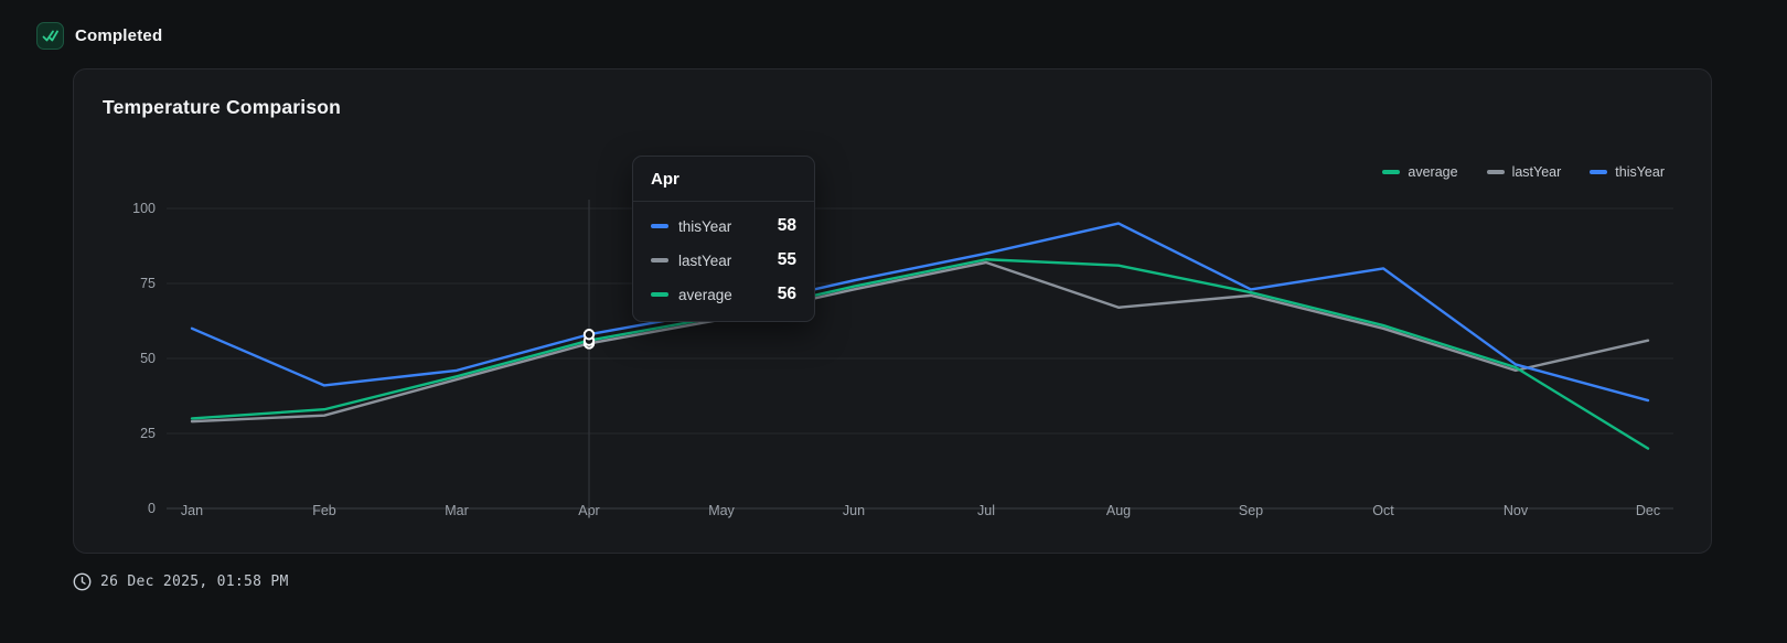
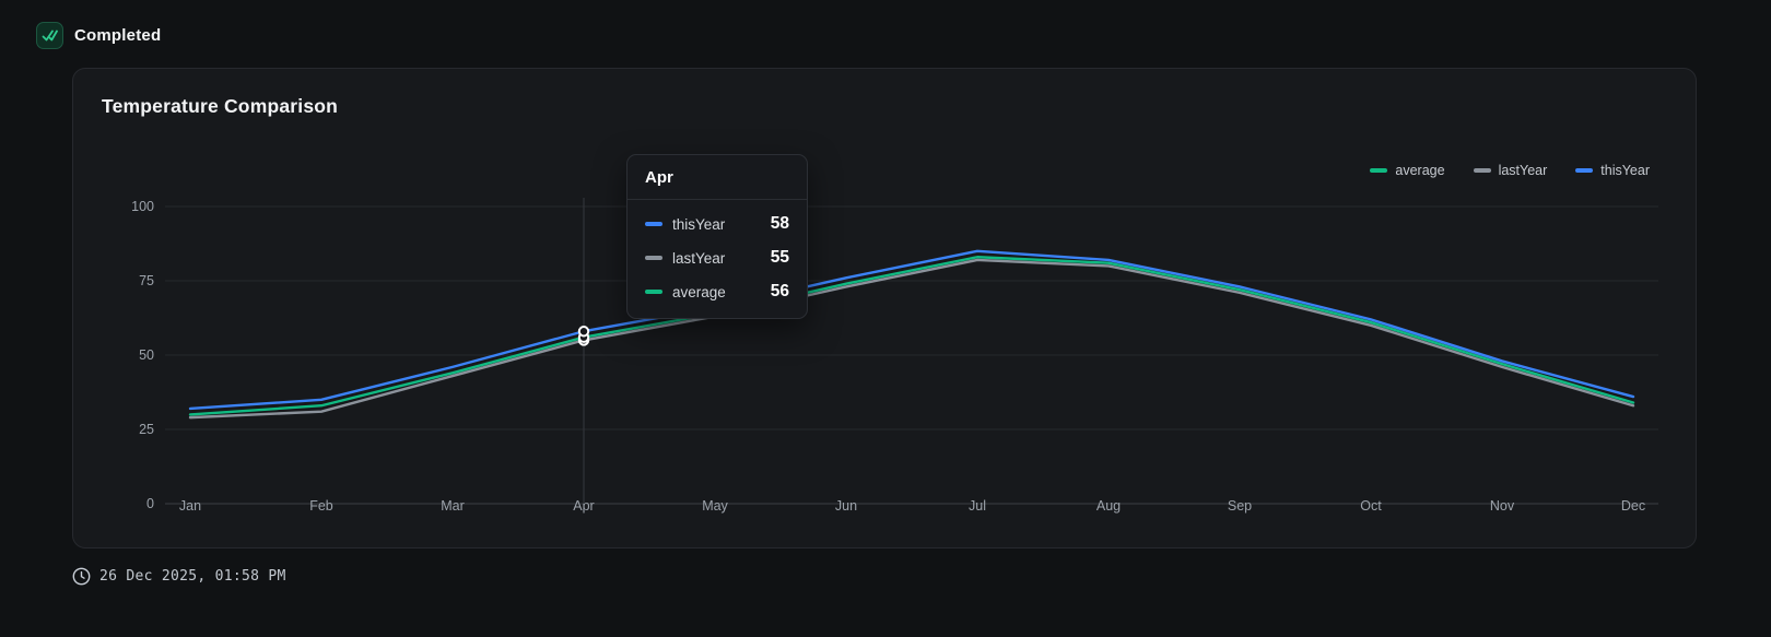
thisYear/Jan: 60 -> 32
thisYear/Feb: 41 -> 35
lastYear/Aug: 67 -> 80
thisYear/Aug: 95 -> 82
thisYear/Oct: 80 -> 62
lastYear/Dec: 56 -> 33
average/Dec: 20 -> 34
